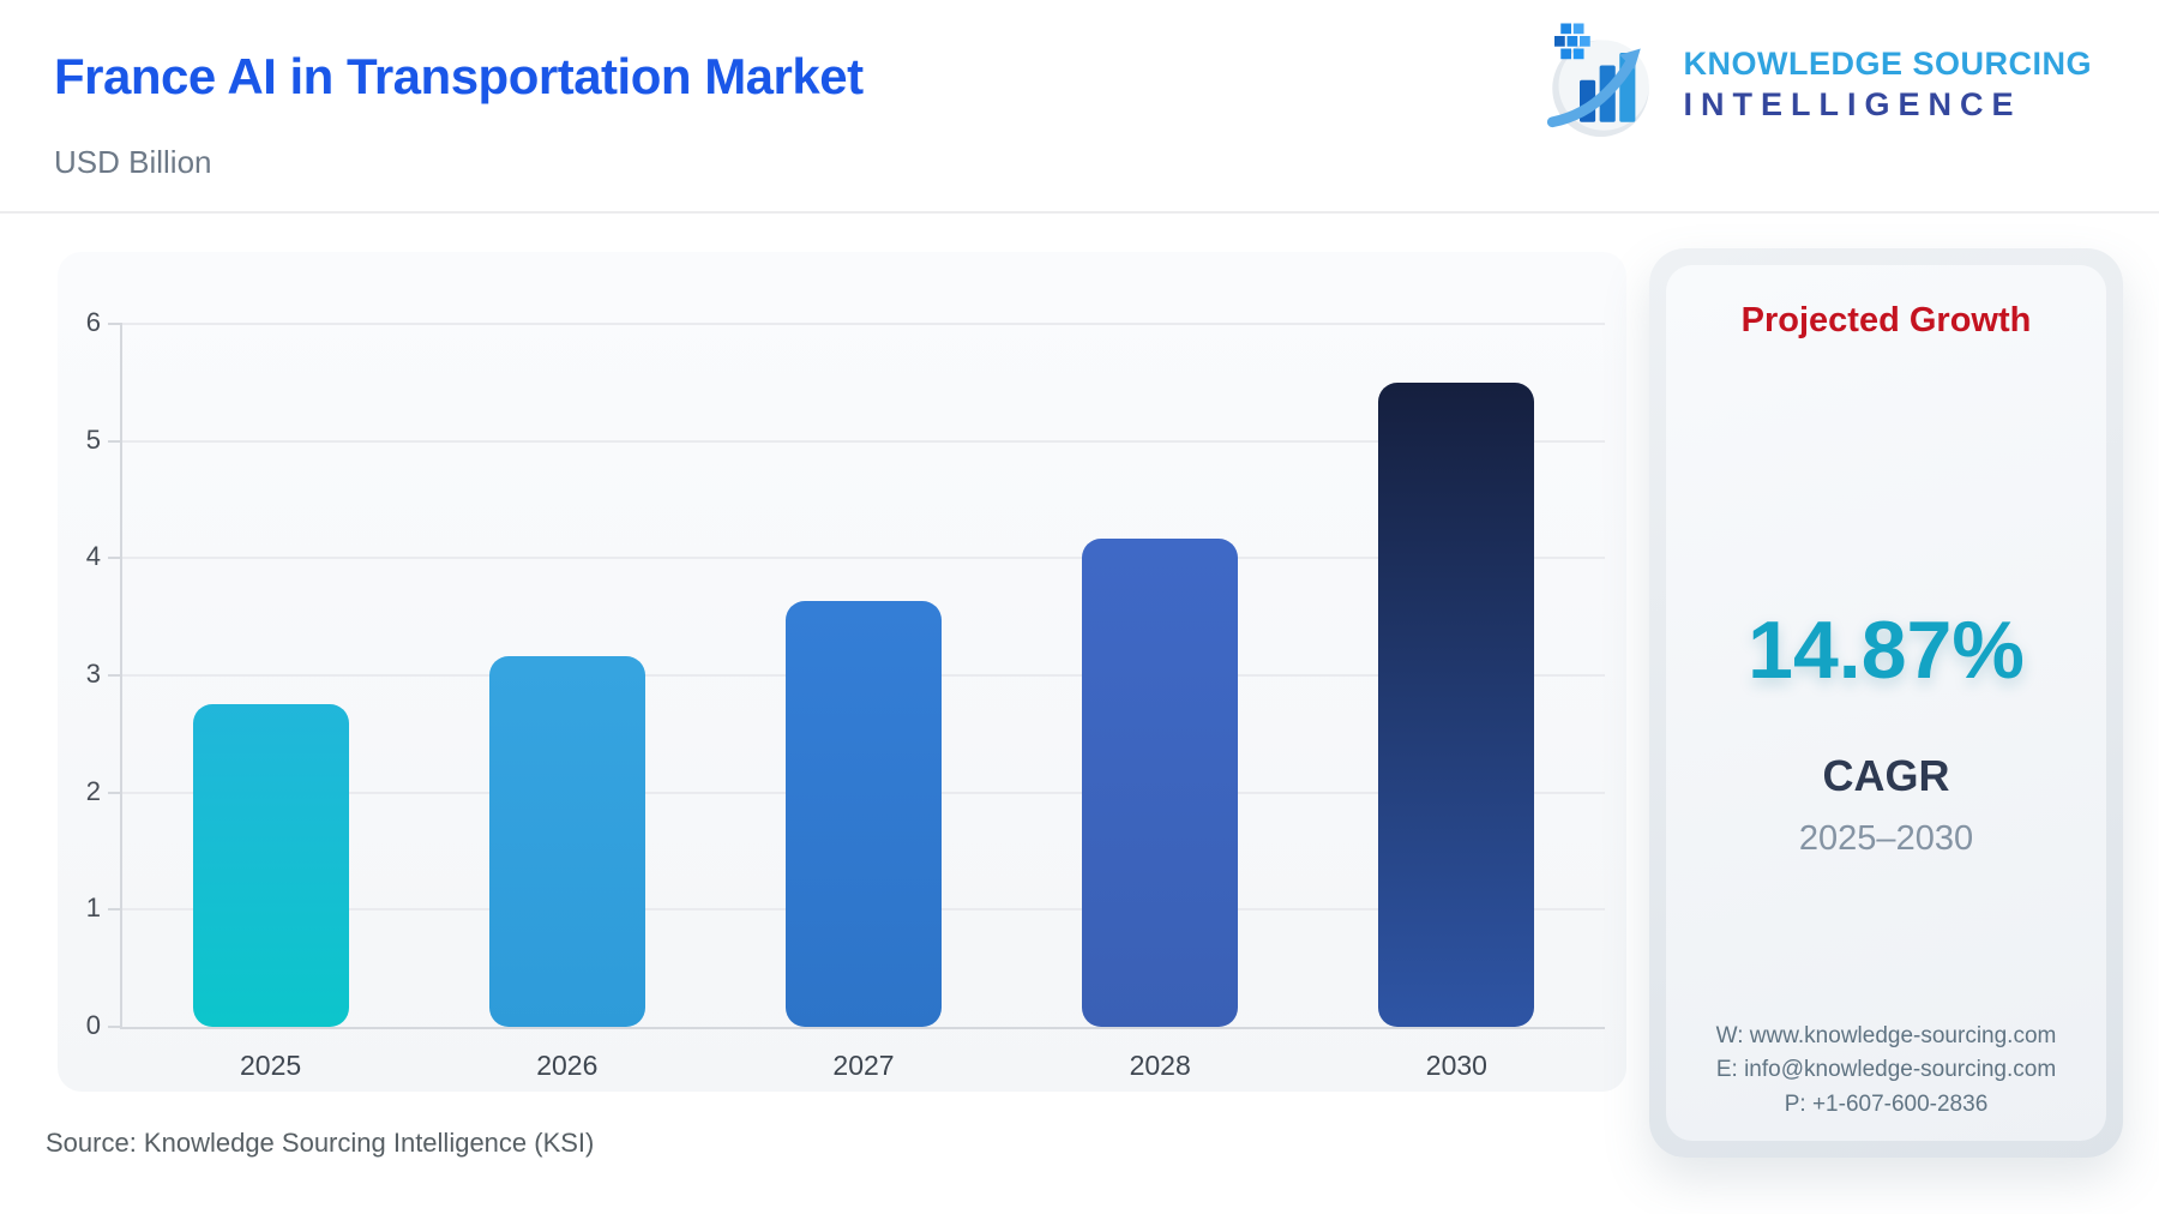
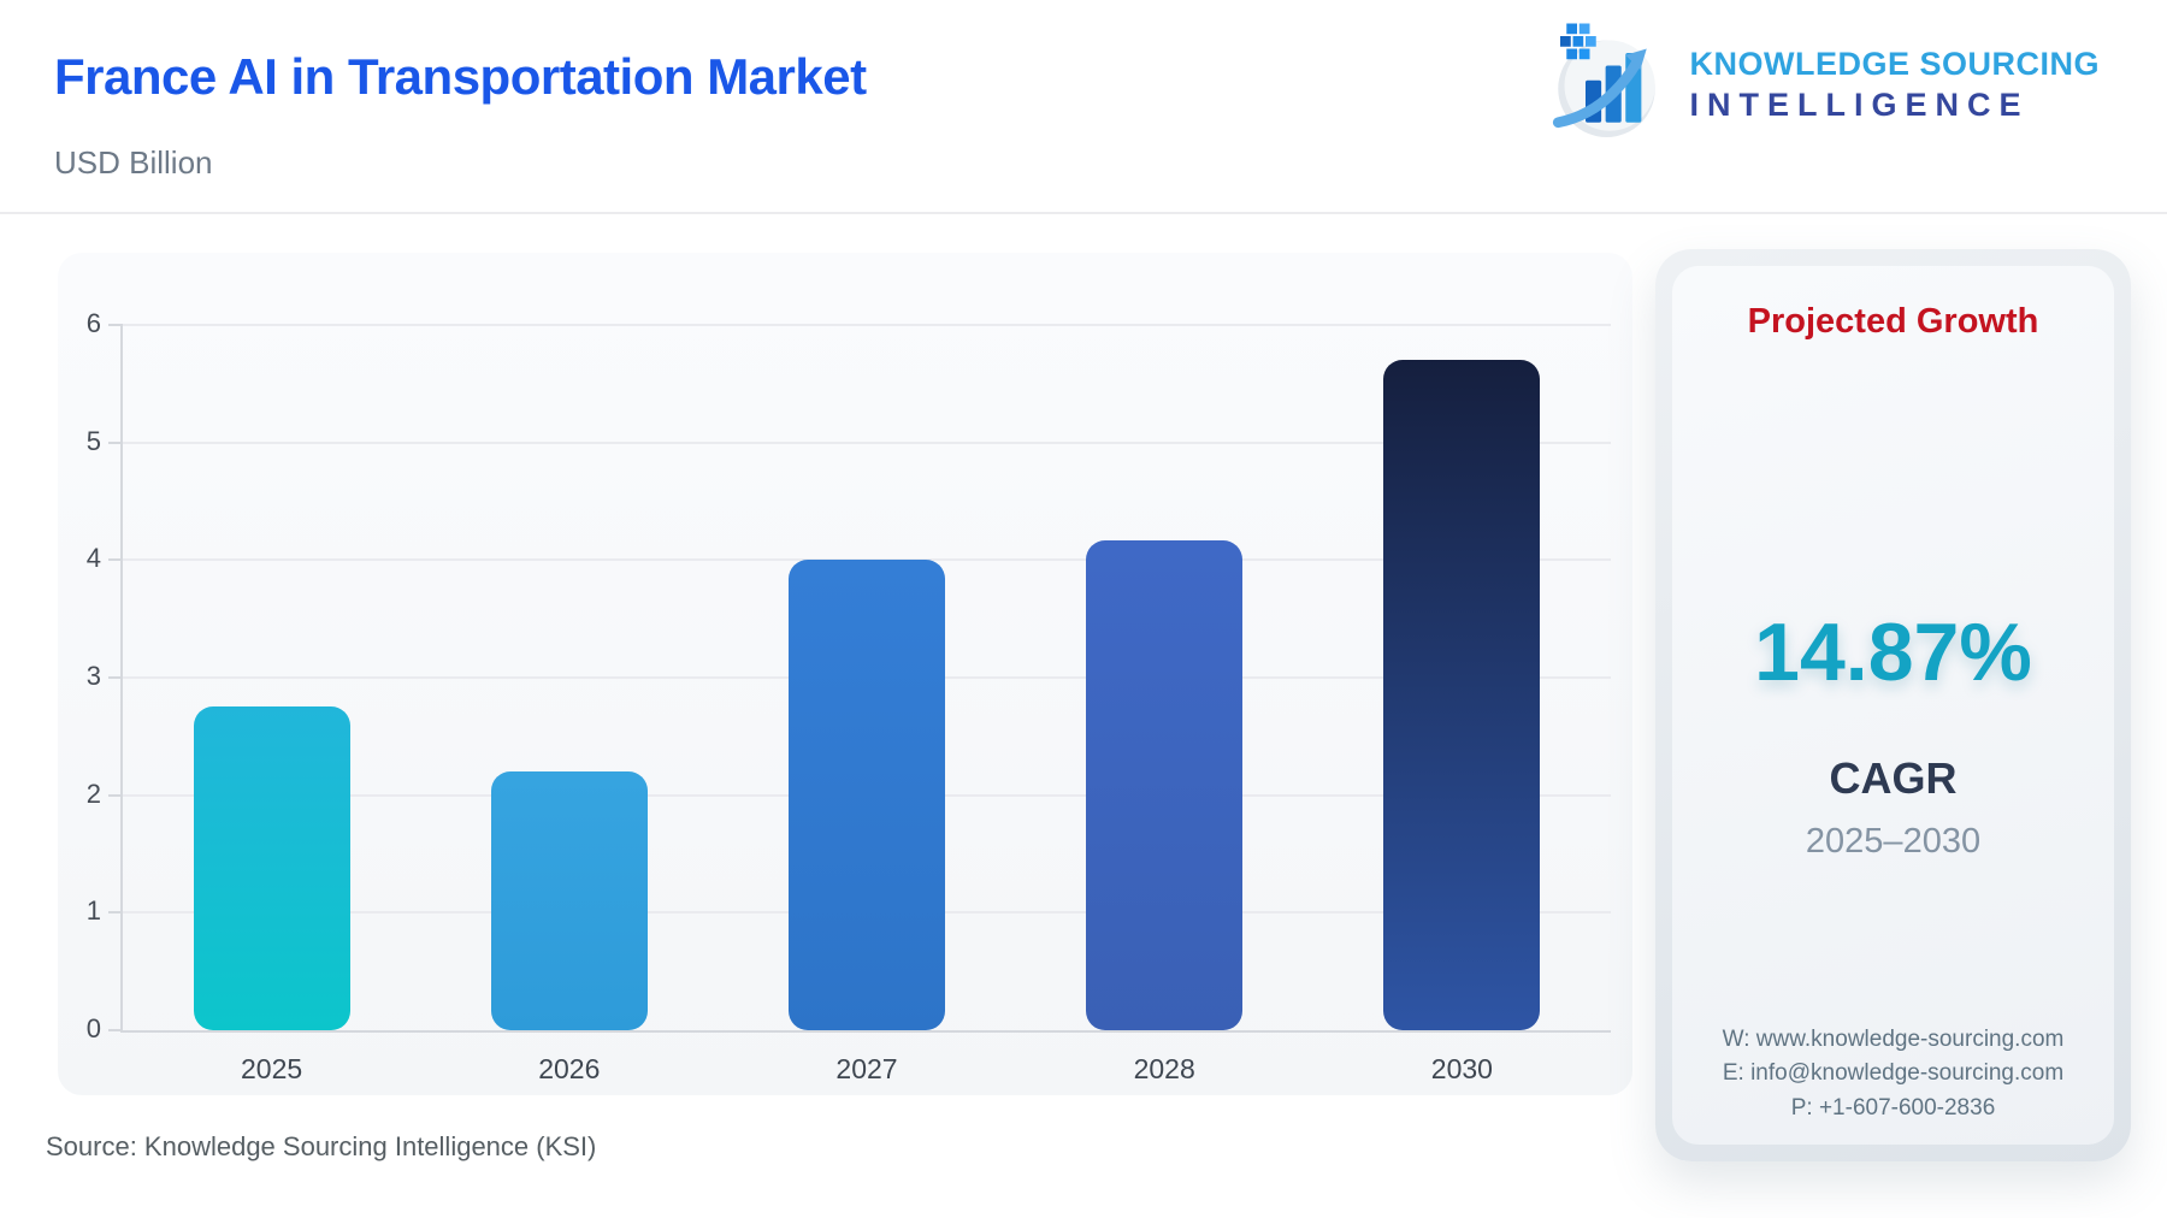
2026: 3.2 -> 2.2
2027: 3.6 -> 4.0
2030: 5.5 -> 5.7
